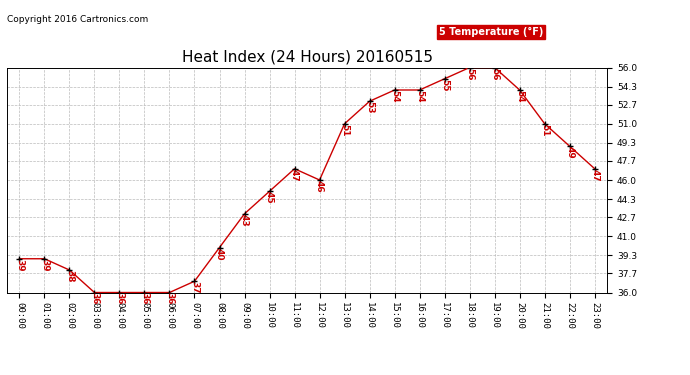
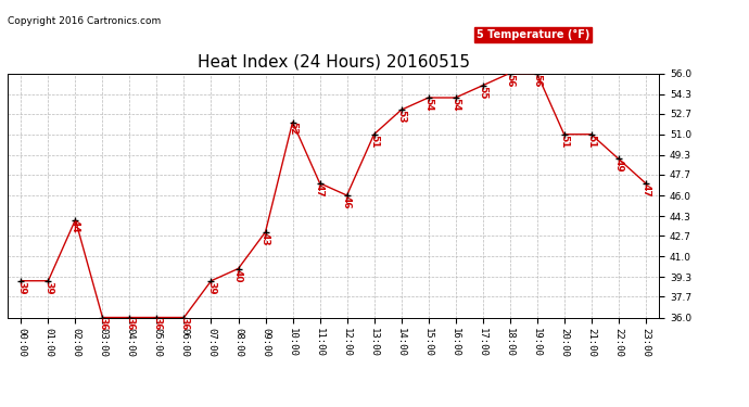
02:00: 38 -> 44
07:00: 37 -> 39
10:00: 45 -> 52
20:00: 54 -> 51
